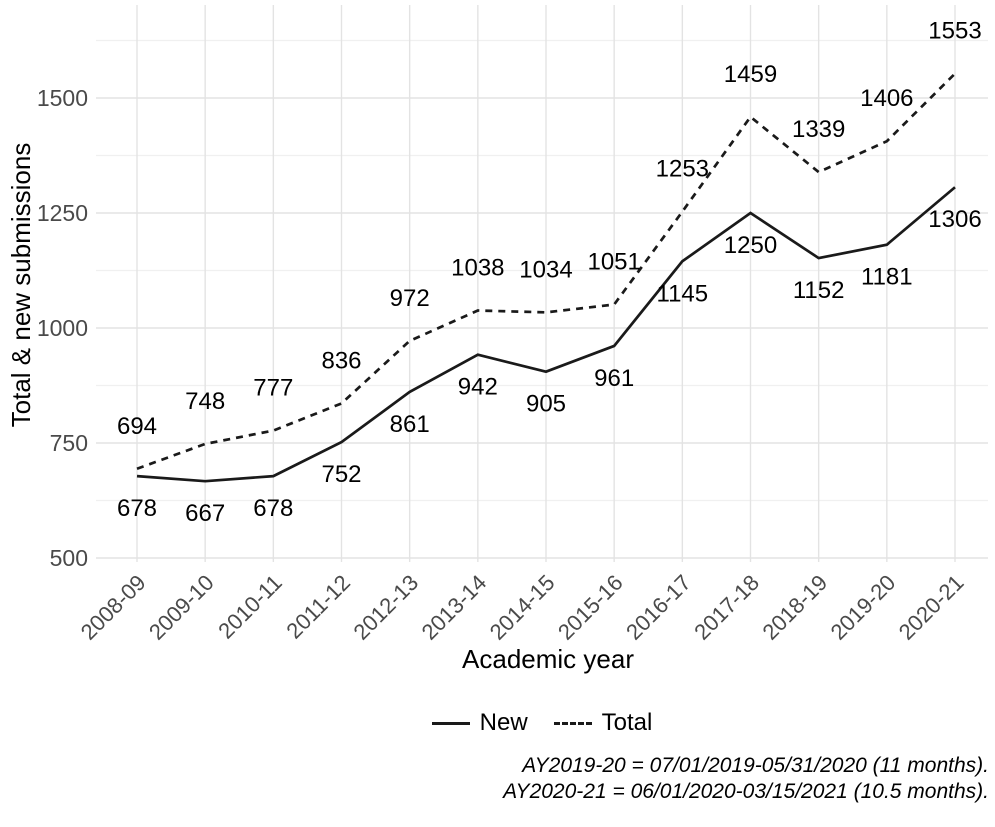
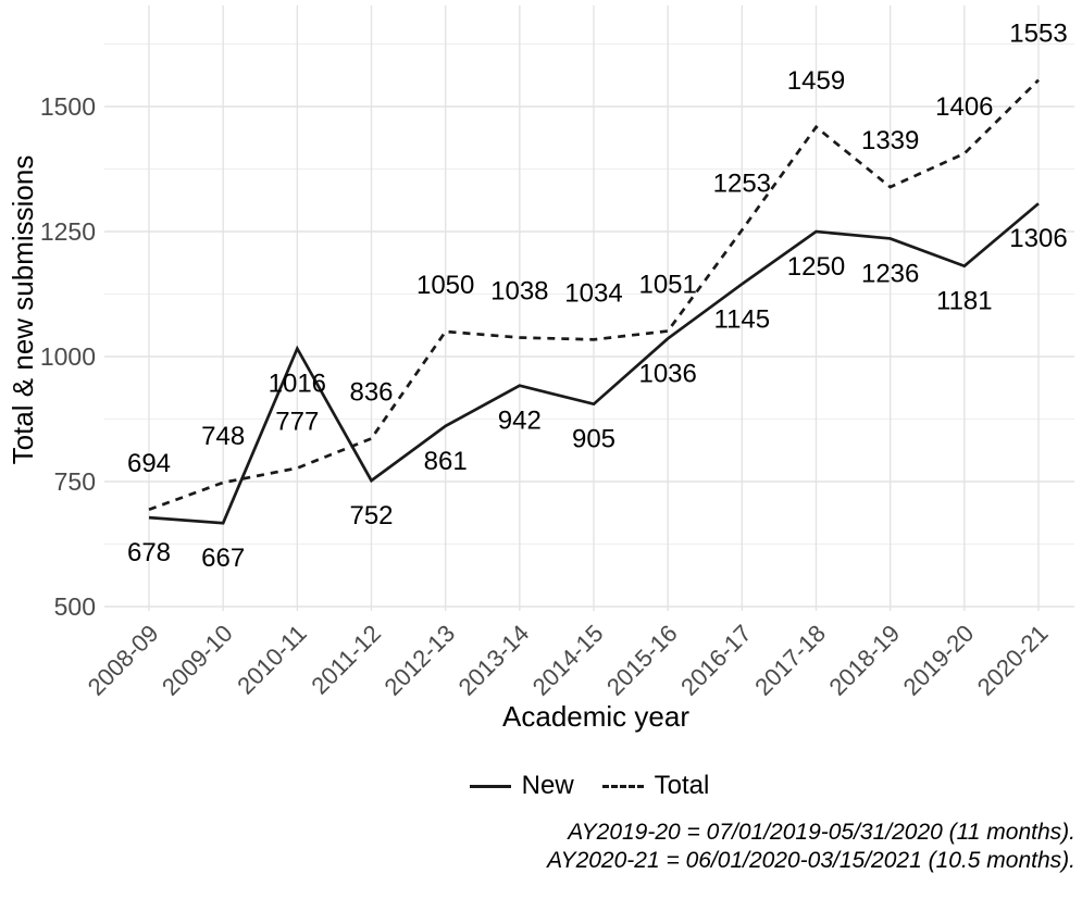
New/2010-11: 678 -> 1016
Total/2012-13: 972 -> 1050
New/2015-16: 961 -> 1036
New/2018-19: 1152 -> 1236
